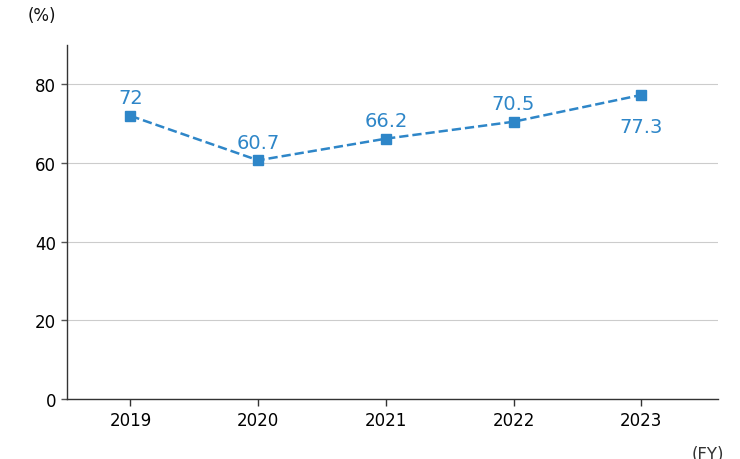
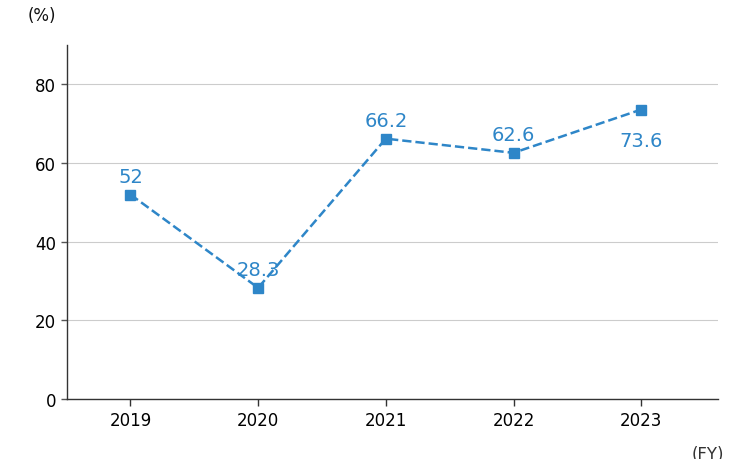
2019: 72 -> 52
2020: 60.7 -> 28.3
2022: 70.5 -> 62.6
2023: 77.3 -> 73.6
